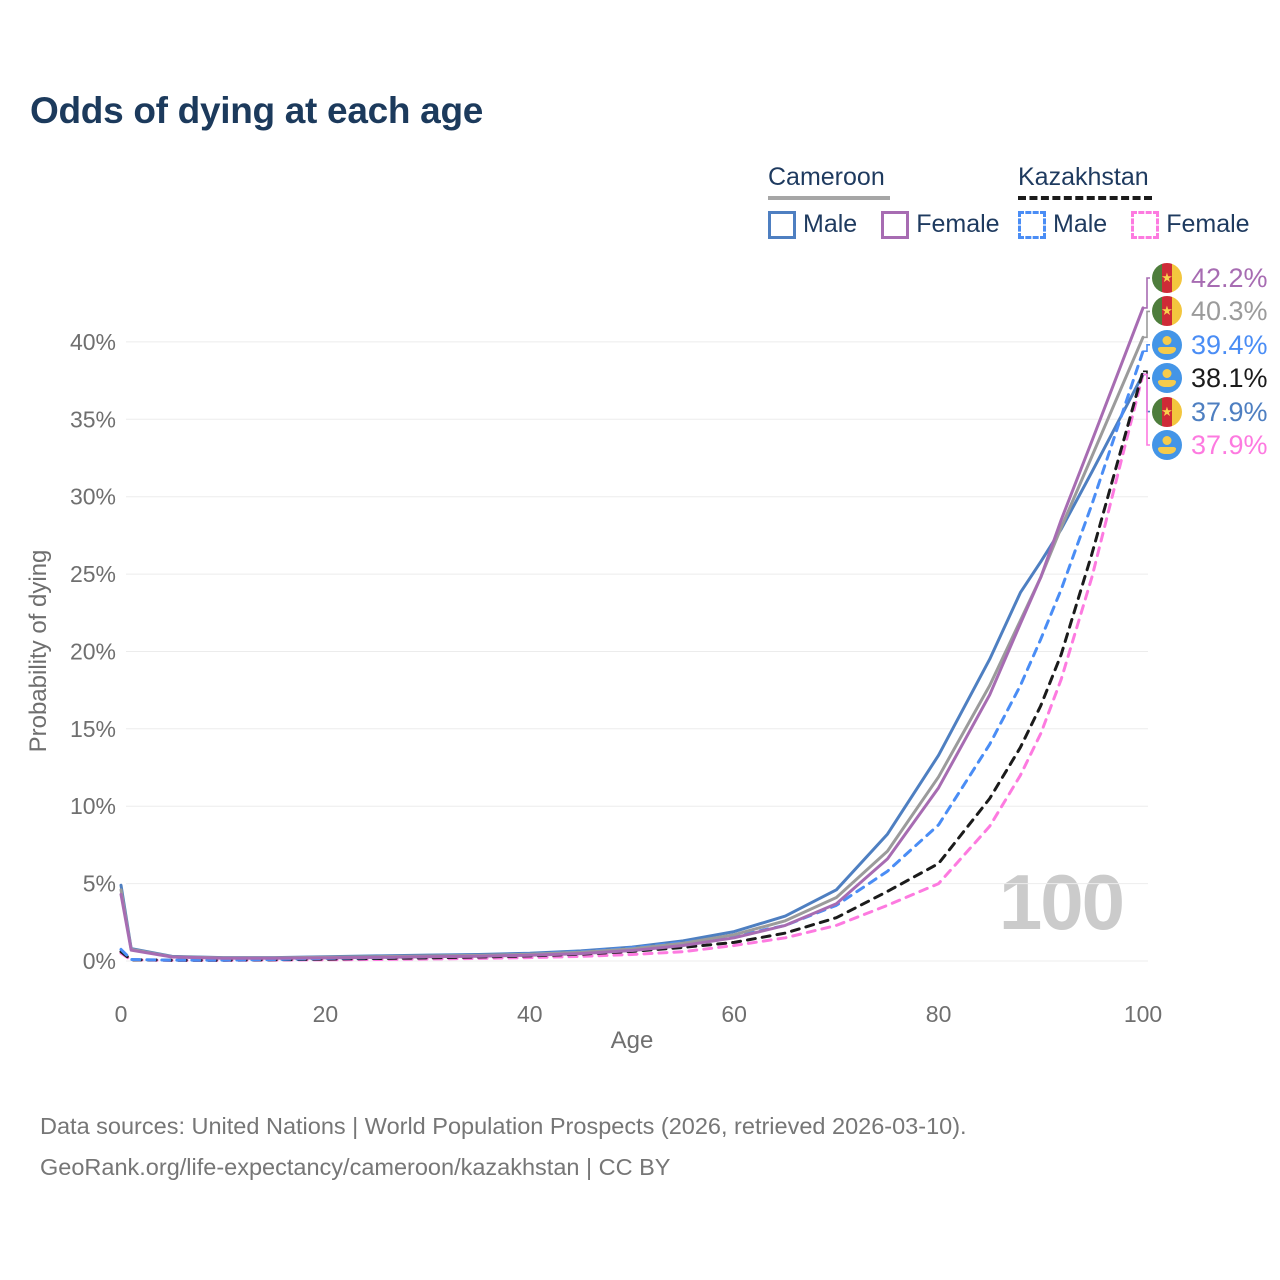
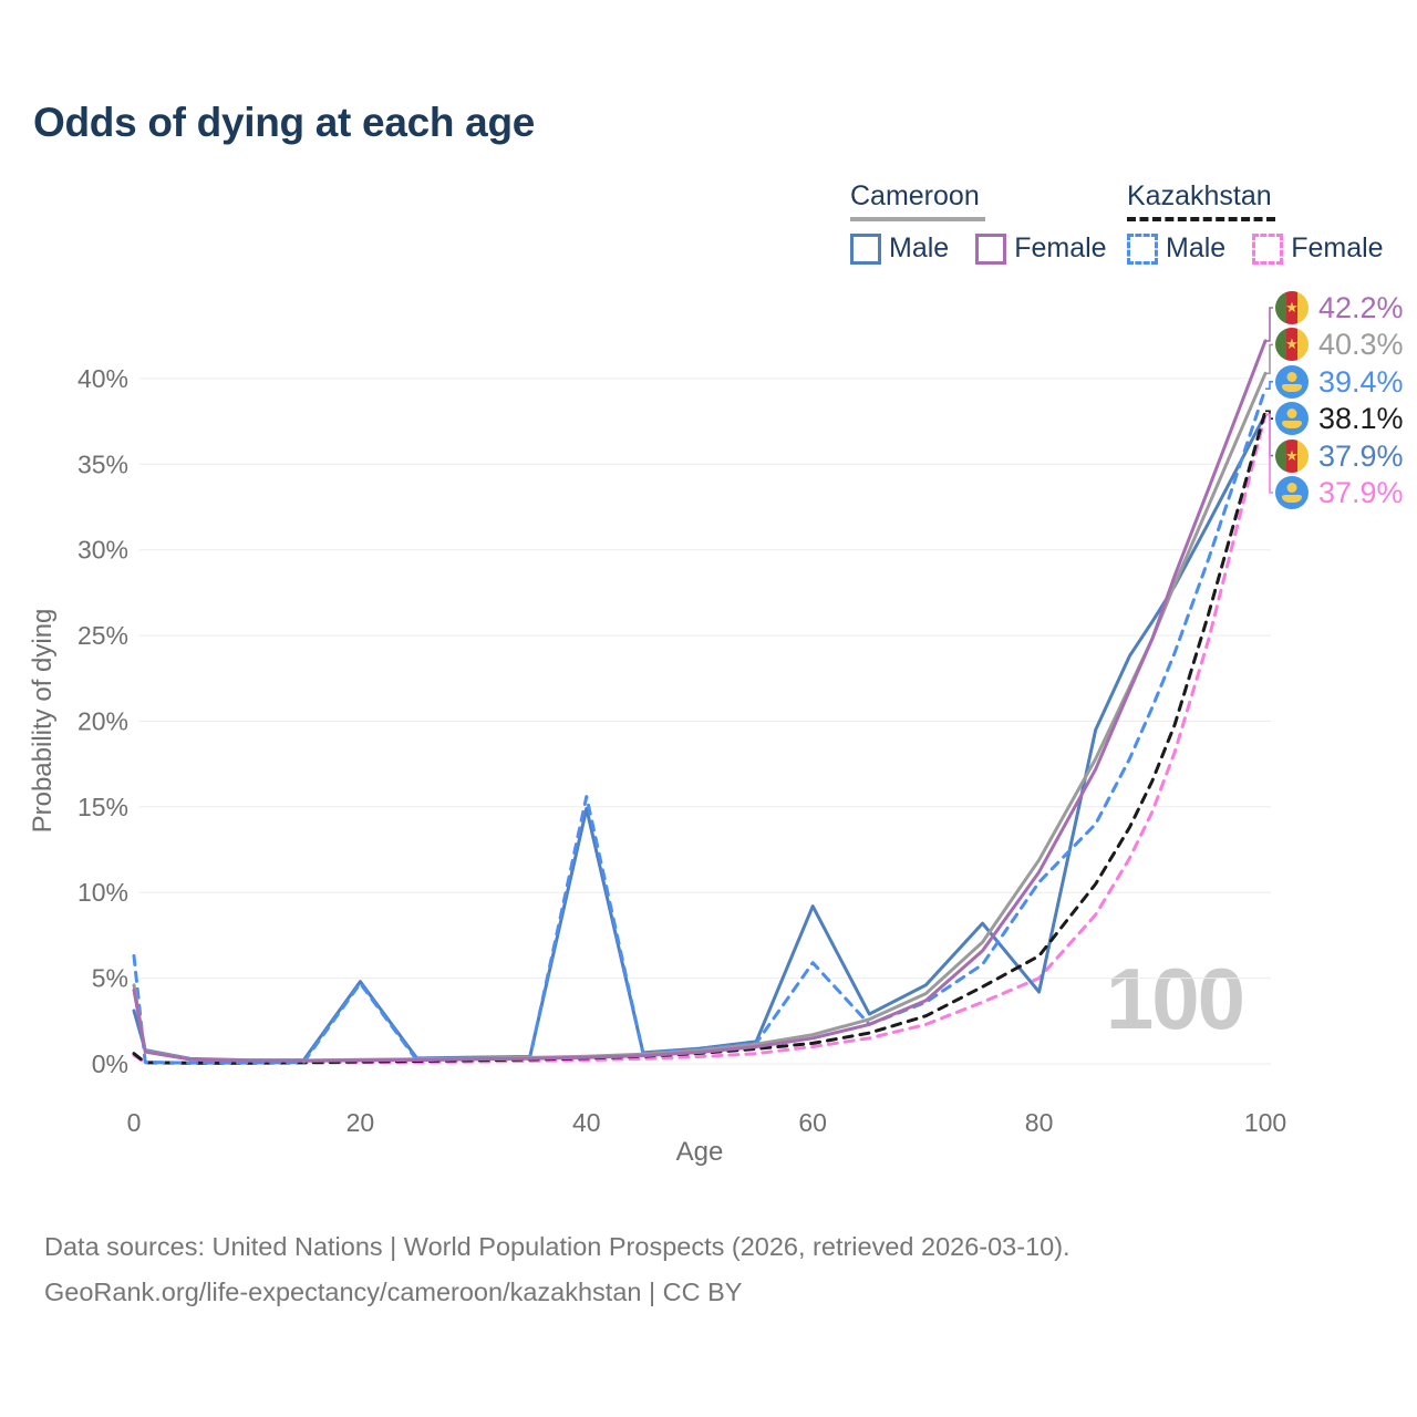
Kazakhstan Male/0: 0.8% -> 6.3%
Cameroon Male/0: 4.9% -> 3.1%
Kazakhstan Male/20: 0.2% -> 4.7%
Cameroon Male/20: 0.3% -> 4.8%
Kazakhstan Male/40: 0.5% -> 15.6%
Cameroon Male/40: 0.5% -> 14.9%
Kazakhstan Male/60: 1.6% -> 5.9%
Cameroon Male/60: 1.9% -> 9.2%
Kazakhstan Male/80: 8.8% -> 10.6%
Cameroon Male/80: 13.3% -> 4.2%
